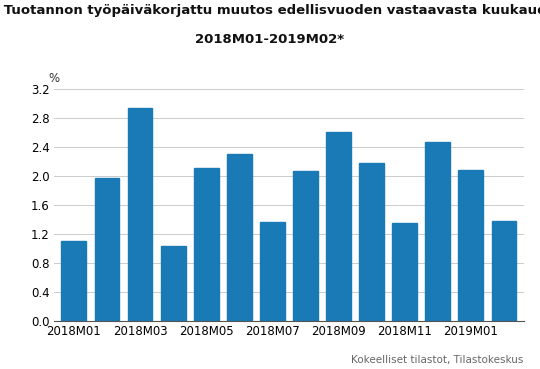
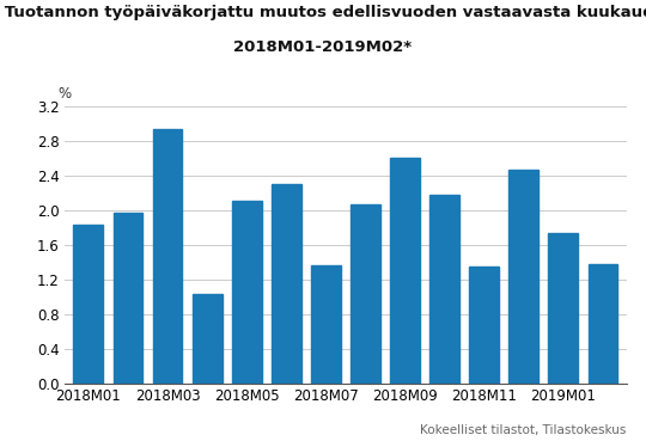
2018M01: 1.10 -> 1.83
2019M01: 2.08 -> 1.74
